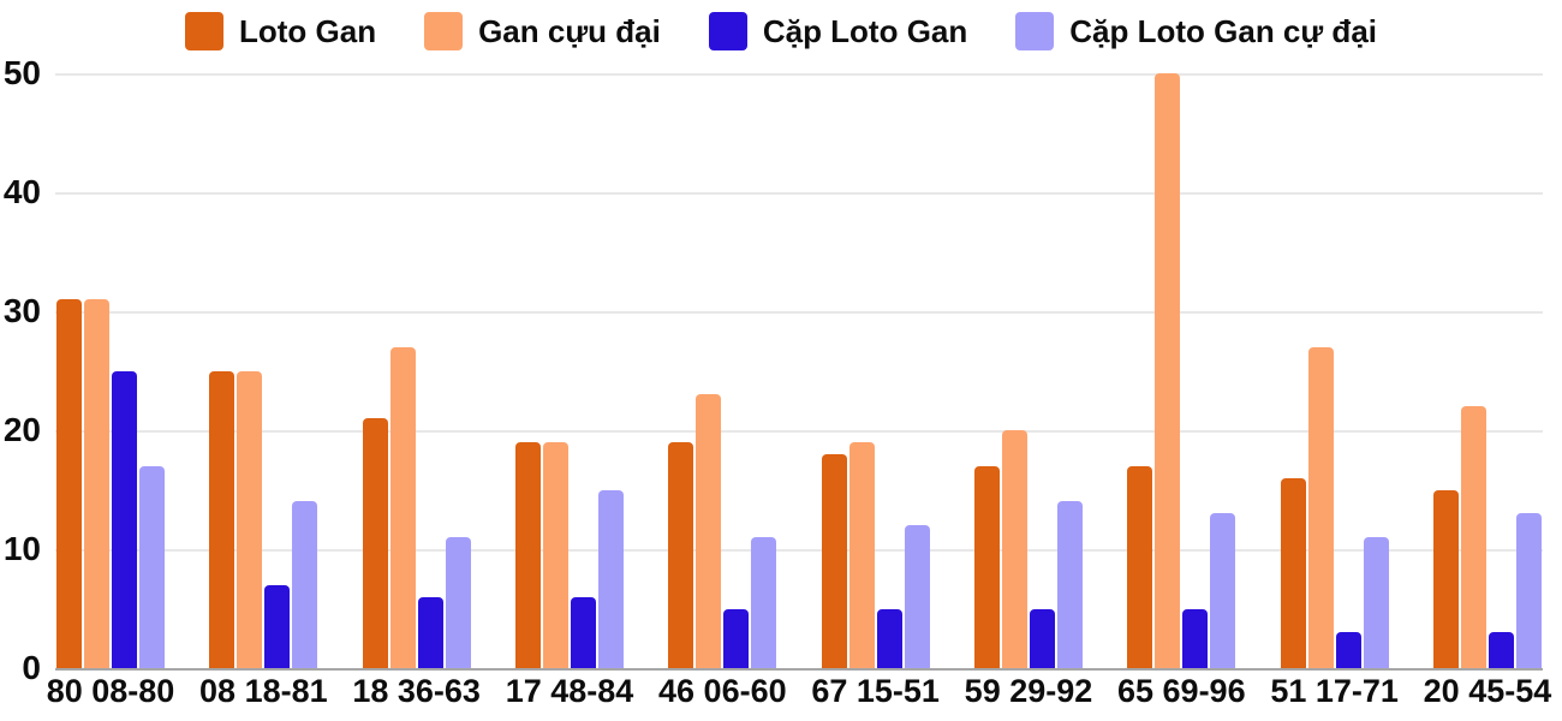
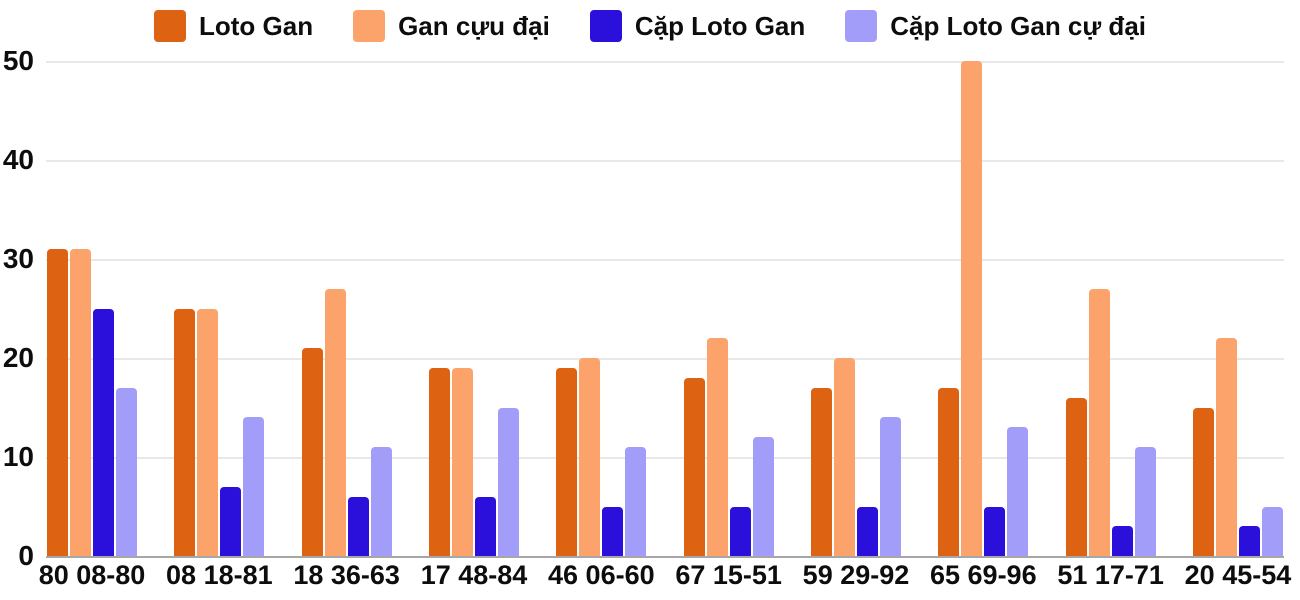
Gan cựu đại/46 06-60: 23 -> 20
Gan cựu đại/67 15-51: 19 -> 22
Cặp Loto Gan cự đại/20 45-54: 13 -> 5
